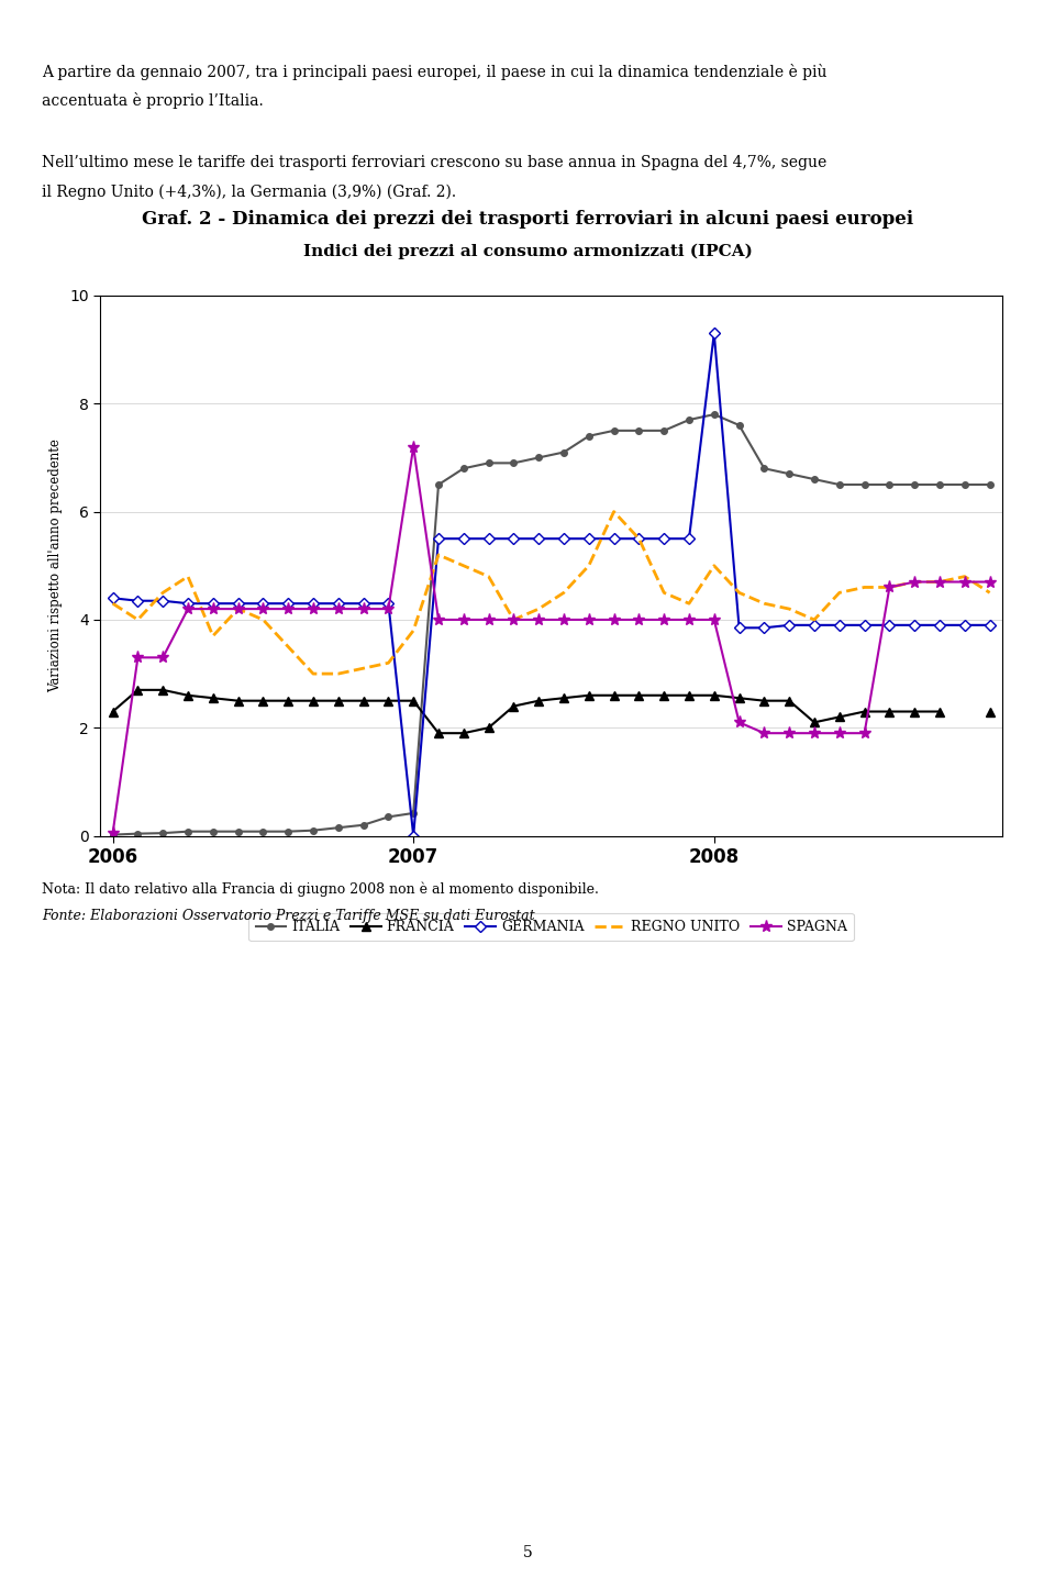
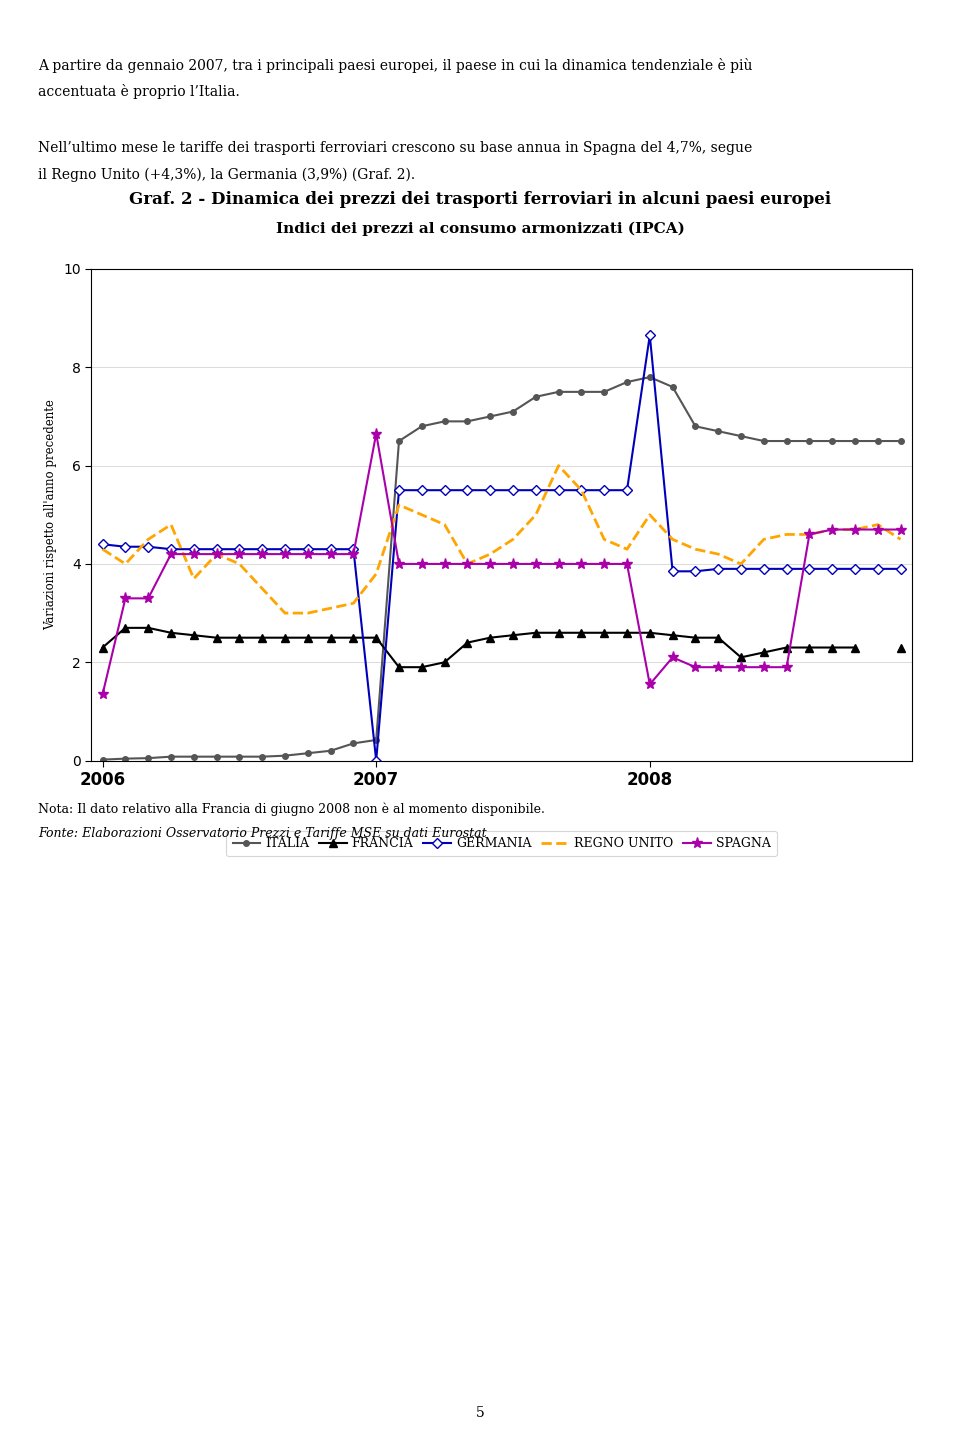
SPAGNA/2006: 0.05 -> 1.35
SPAGNA/2007: 7.20 -> 6.65
GERMANIA/2008: 9.30 -> 8.65
SPAGNA/2008: 4.00 -> 1.55
